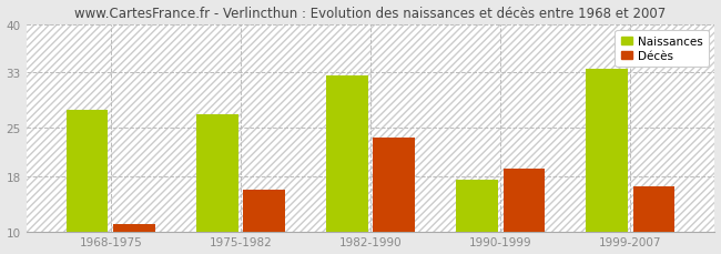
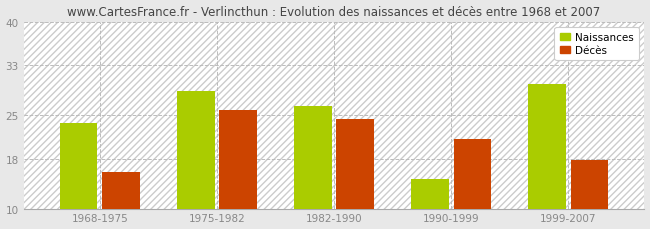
Naissances/1968-1975: 27.5 -> 23.8
Décès/1968-1975: 11.0 -> 15.8
Naissances/1975-1982: 27.0 -> 28.8
Décès/1975-1982: 16.0 -> 25.8
Naissances/1982-1990: 32.5 -> 26.4
Décès/1982-1990: 23.5 -> 24.4
Naissances/1990-1999: 17.5 -> 14.8
Décès/1990-1999: 19.0 -> 21.2
Naissances/1999-2007: 33.5 -> 30.0
Décès/1999-2007: 16.5 -> 17.8
